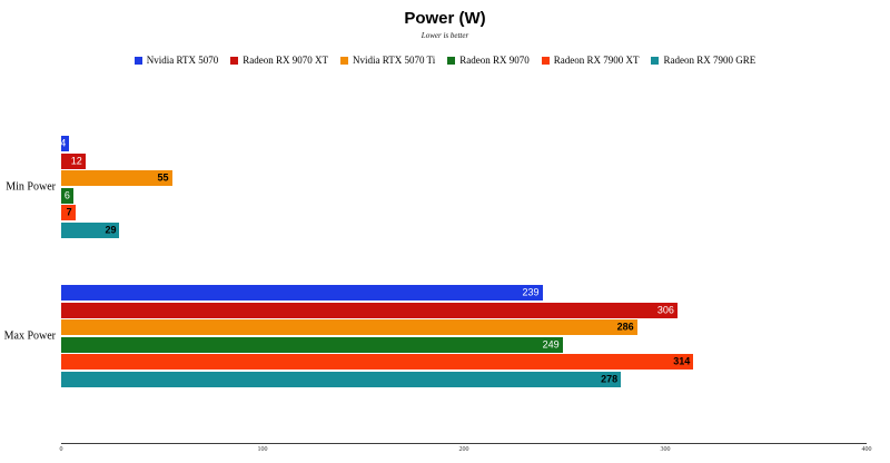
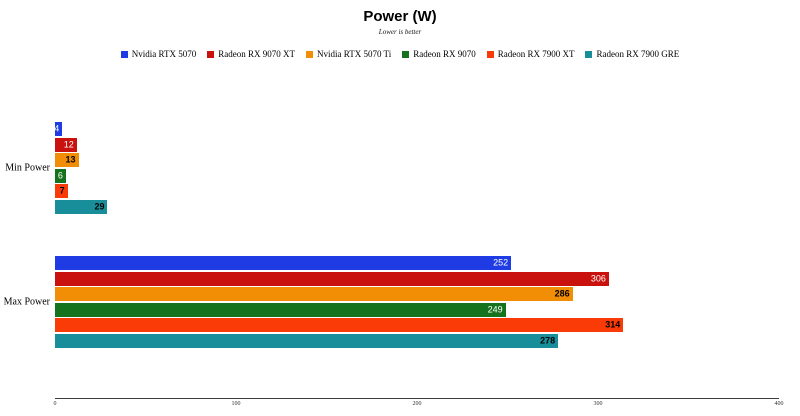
Nvidia RTX 5070 Ti/Min Power: 55 -> 13
Nvidia RTX 5070/Max Power: 239 -> 252
